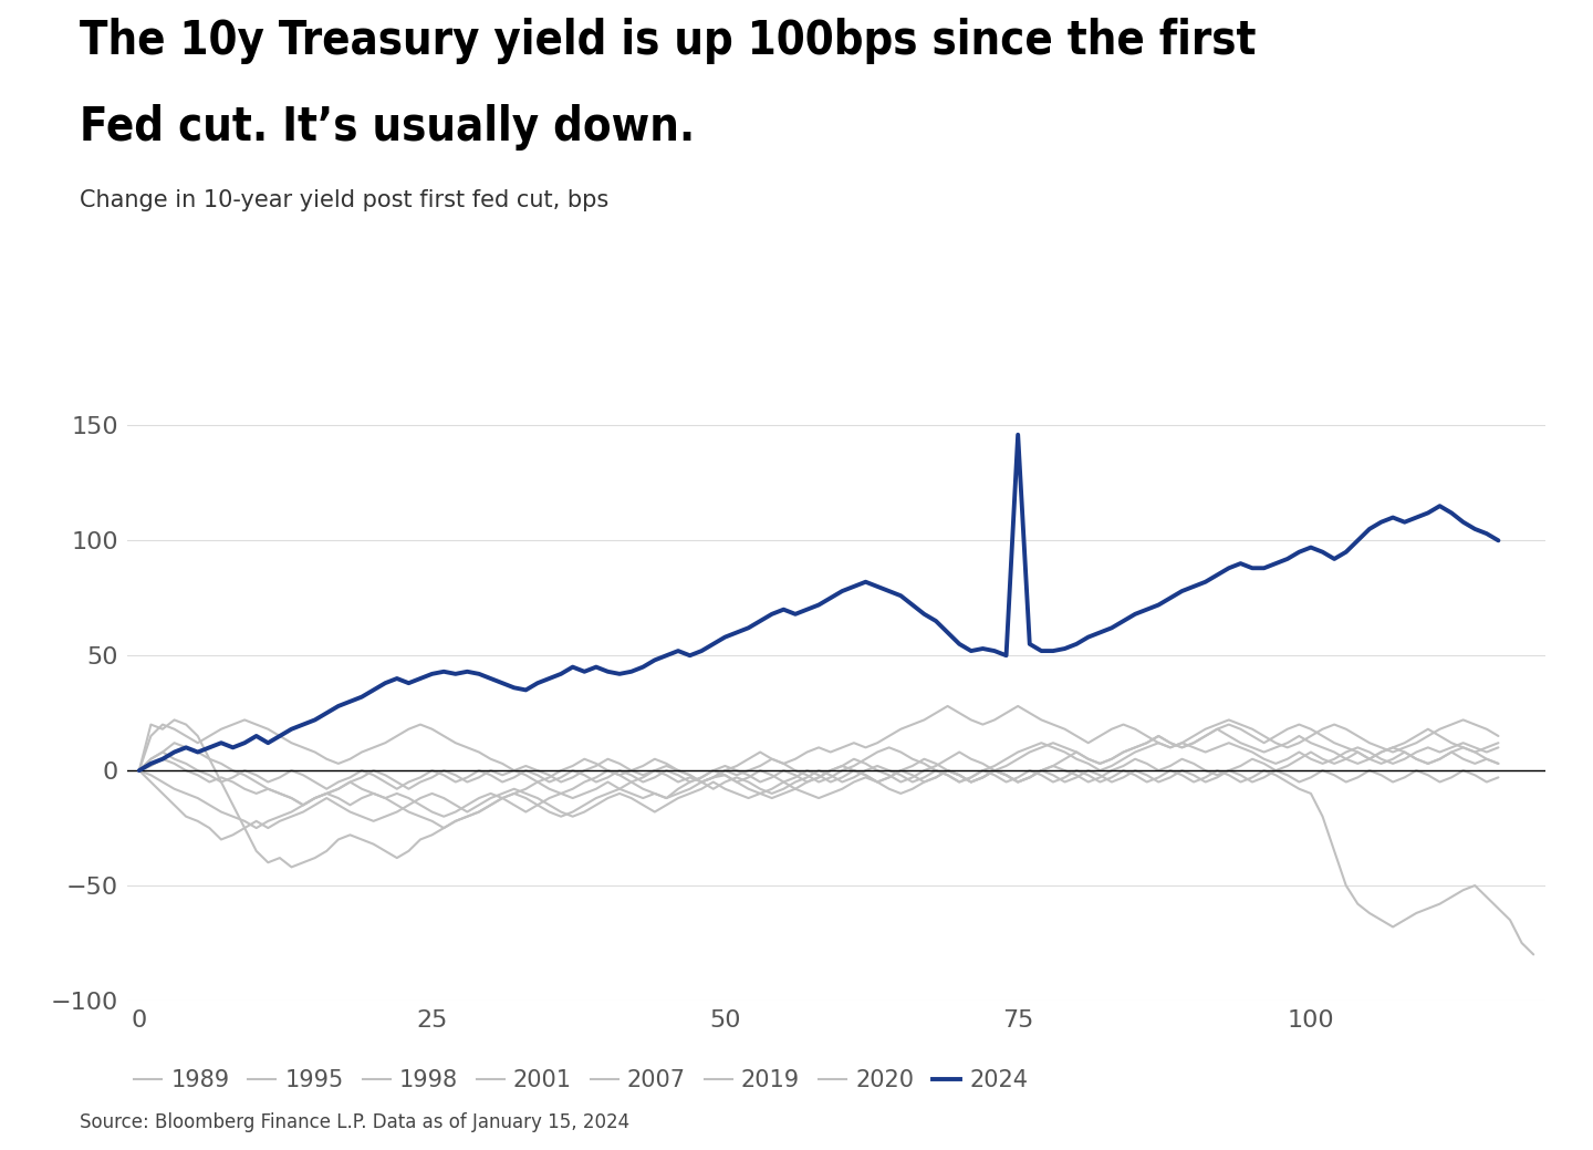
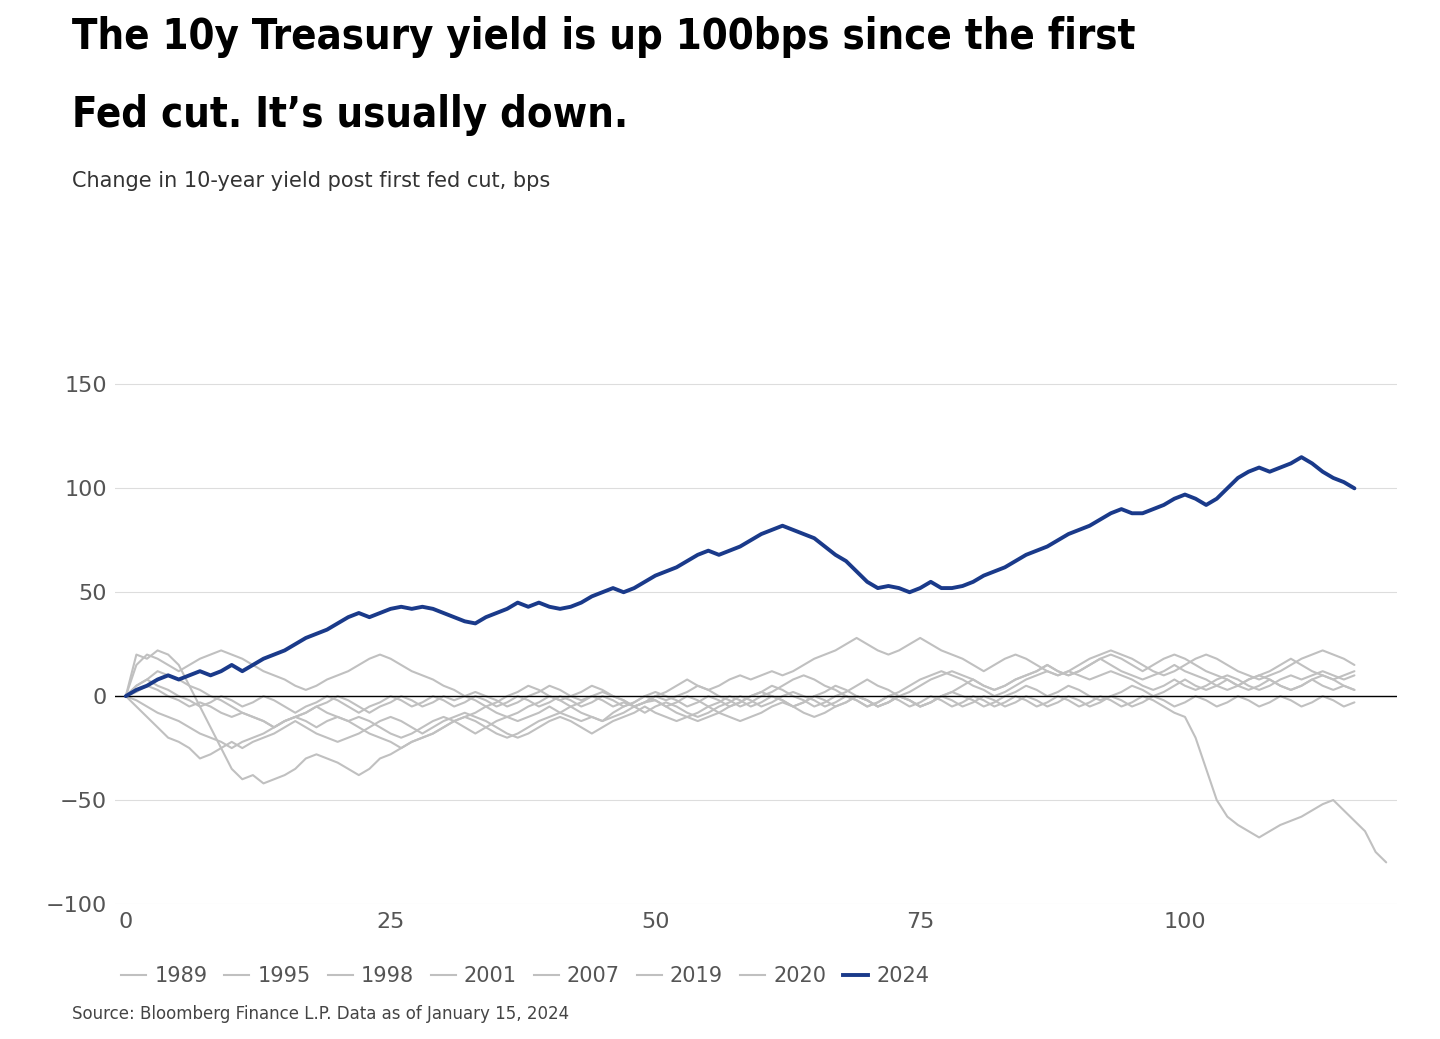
2024/75: 146 -> 52
